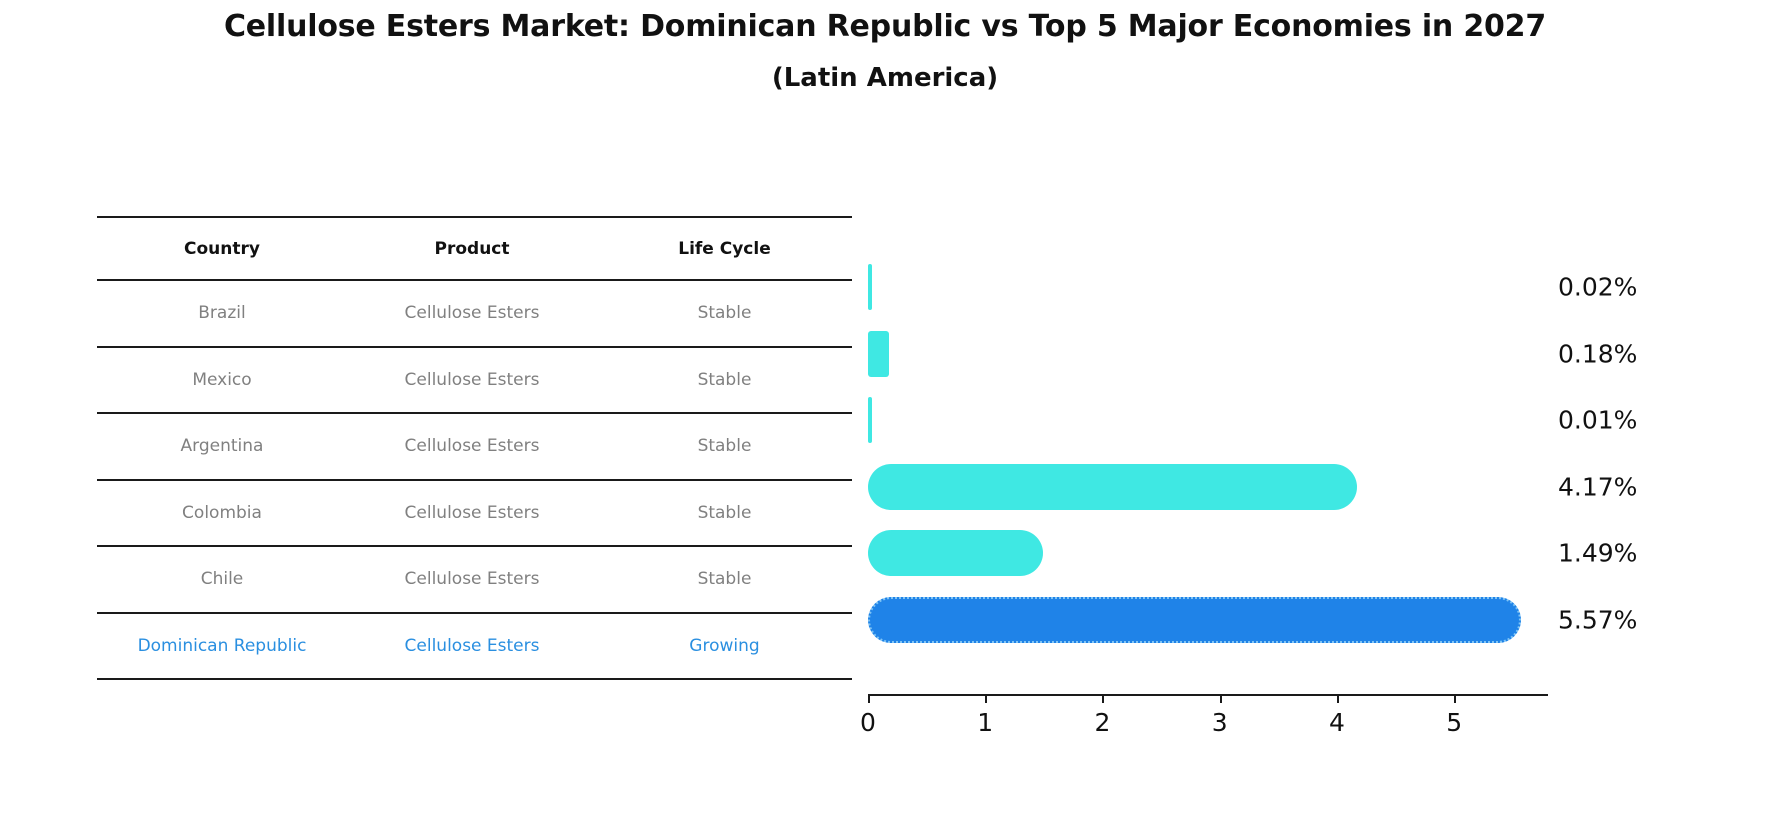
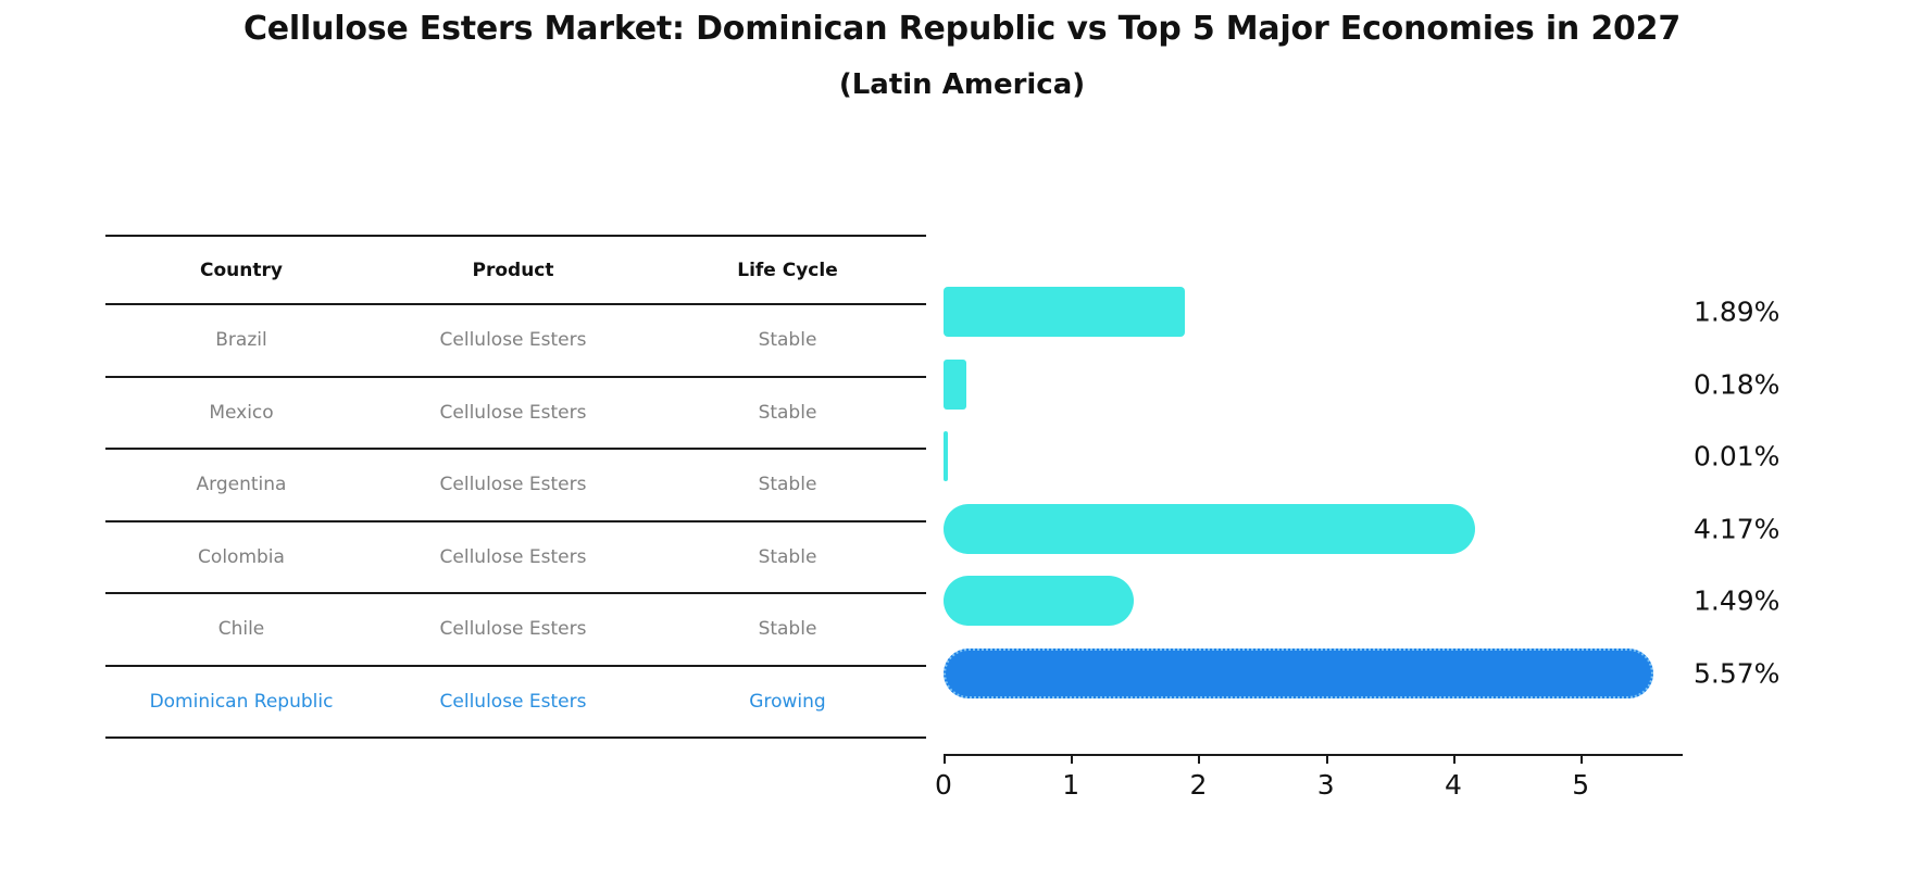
Brazil: 0.02% -> 1.89%
